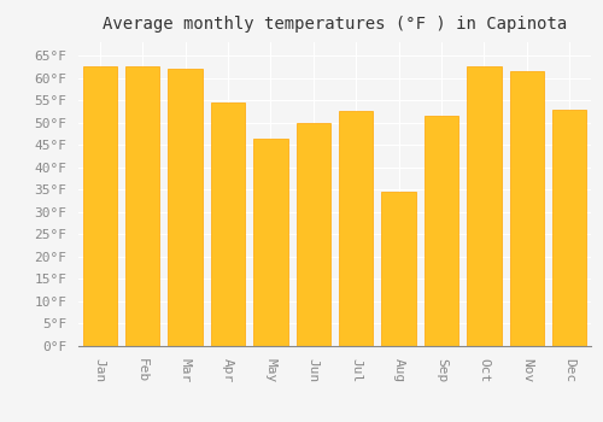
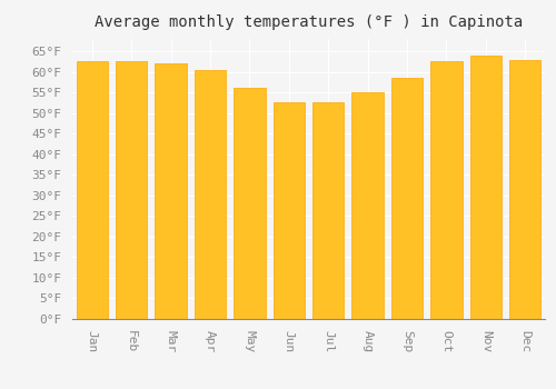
Apr: 54.5°F -> 60.5°F
May: 46.5°F -> 56.0°F
Jun: 50.0°F -> 52.5°F
Aug: 34.5°F -> 55.0°F
Sep: 51.5°F -> 58.5°F
Nov: 61.5°F -> 64.0°F
Dec: 53.0°F -> 63.0°F
